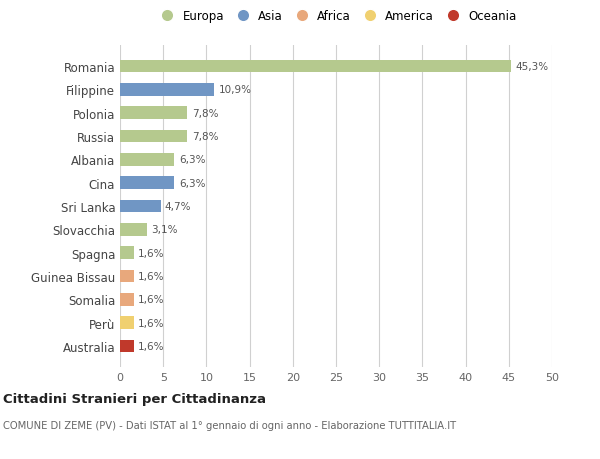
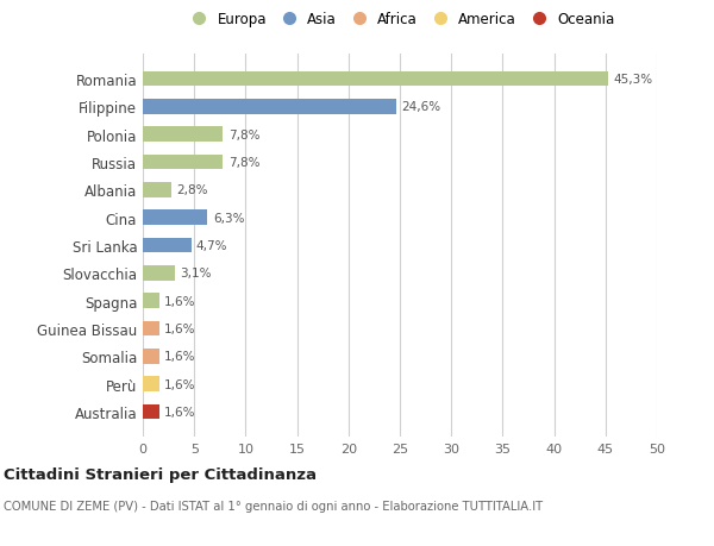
Filippine: 10,9% -> 24,6%
Albania: 6,3% -> 2,8%
